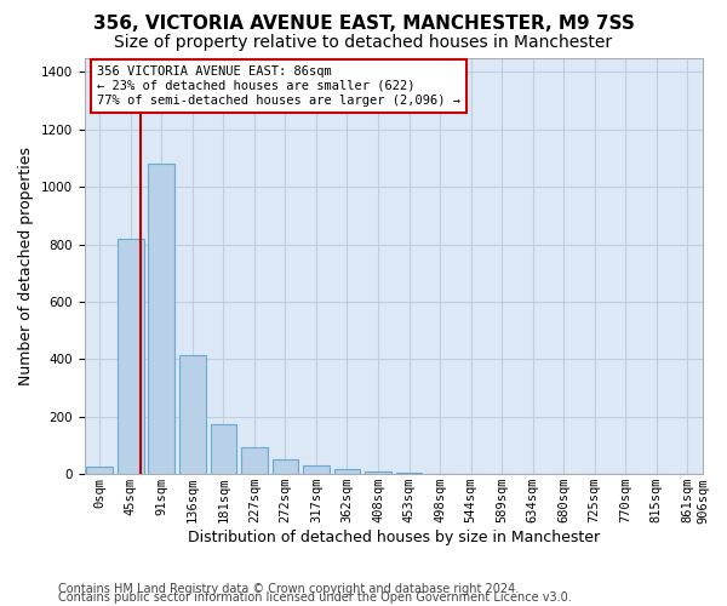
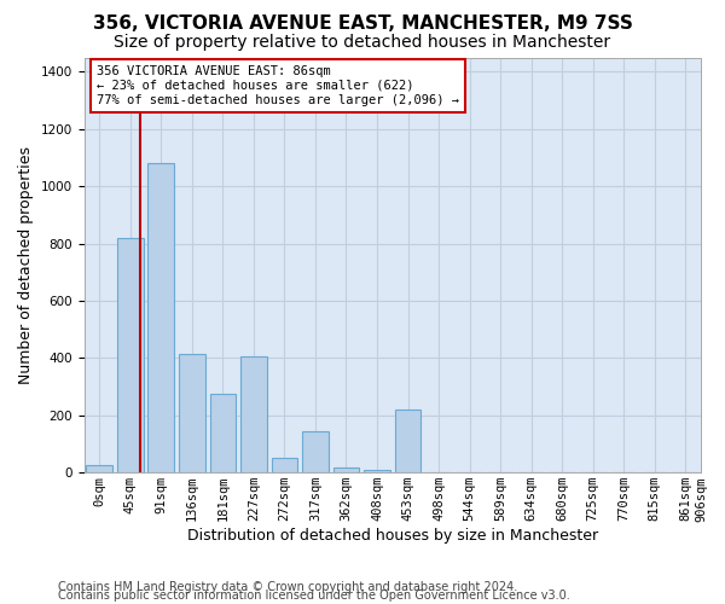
181sqm: 175 -> 275
227sqm: 95 -> 405
317sqm: 30 -> 145
453sqm: 3 -> 220
